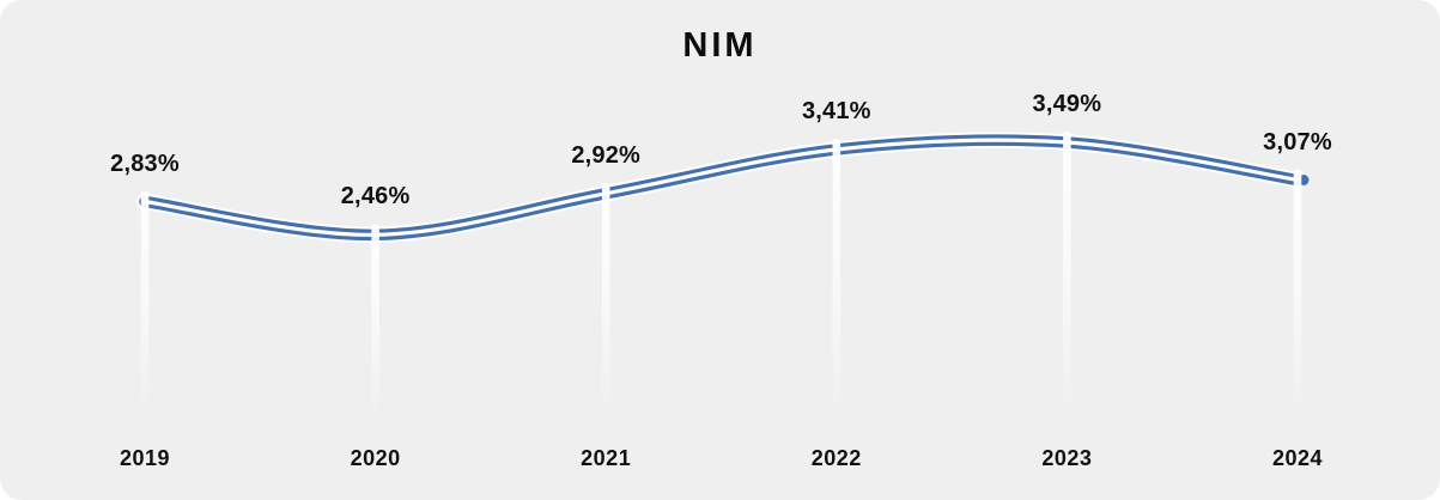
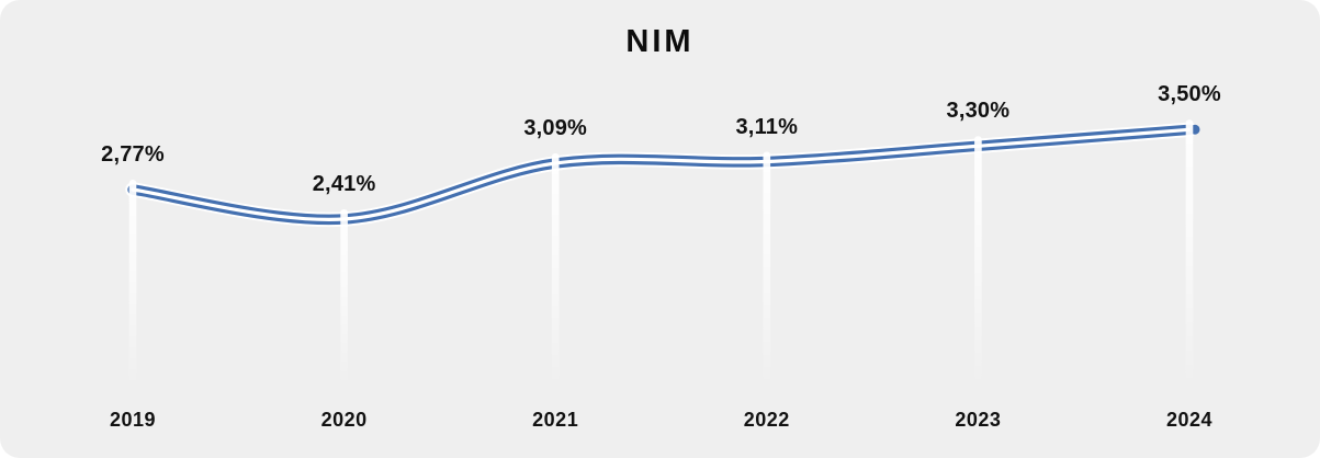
2019: 2,83% -> 2,77%
2020: 2,46% -> 2,41%
2021: 2,92% -> 3,09%
2022: 3,41% -> 3,11%
2023: 3,49% -> 3,30%
2024: 3,07% -> 3,50%
